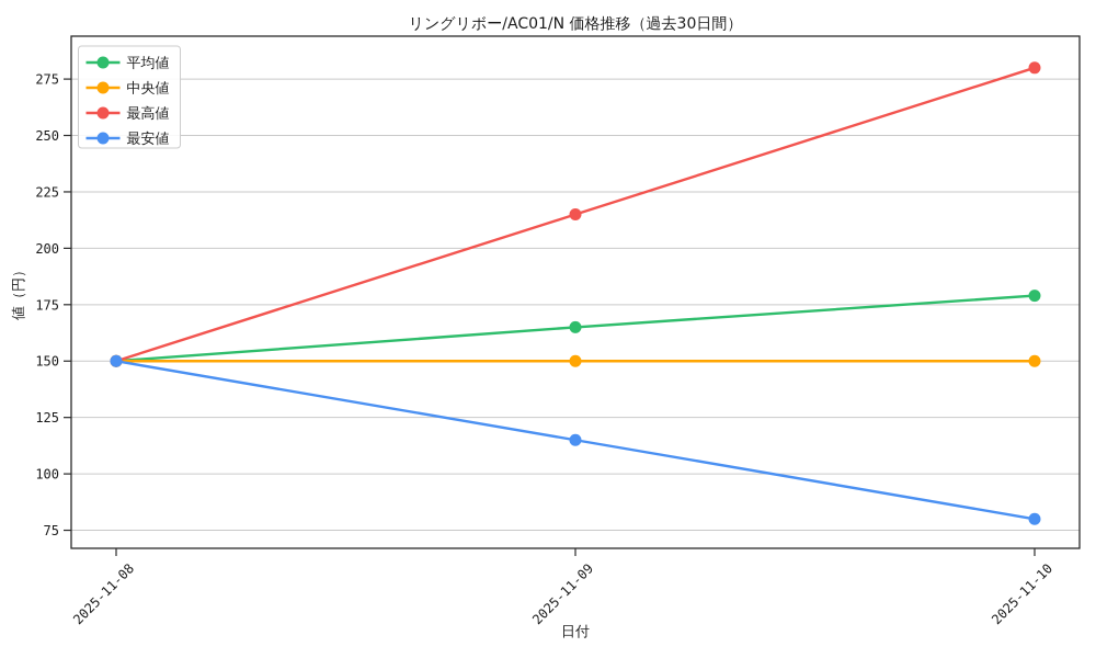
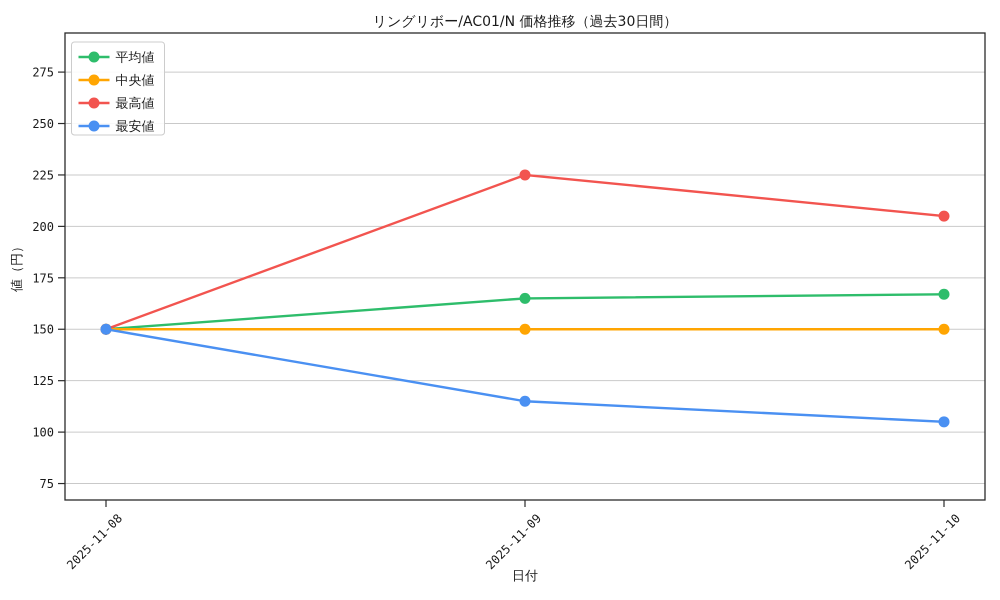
最高値/2025-11-09: 215 -> 225
平均値/2025-11-10: 179 -> 167
最高値/2025-11-10: 280 -> 205
最安値/2025-11-10: 80 -> 105
